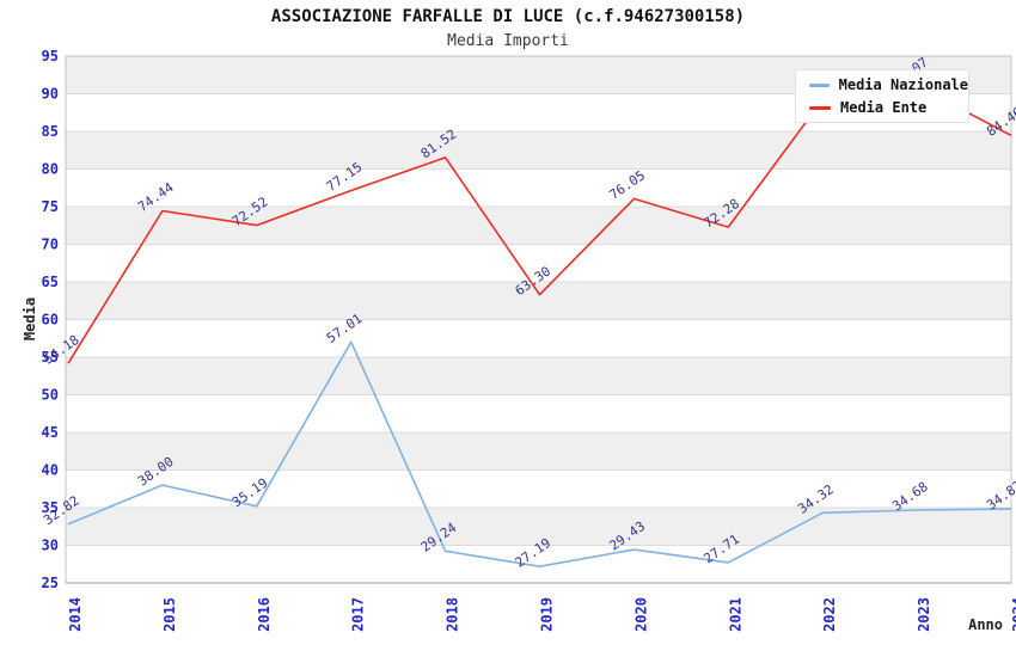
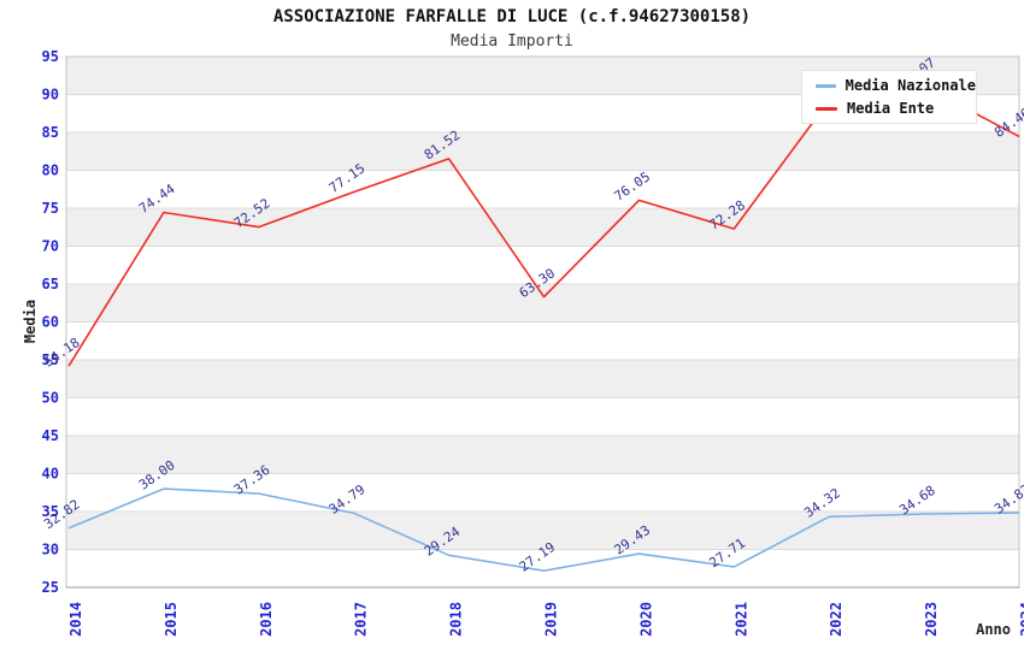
Media Nazionale/2016: 35.19 -> 37.36
Media Nazionale/2017: 57.01 -> 34.79
